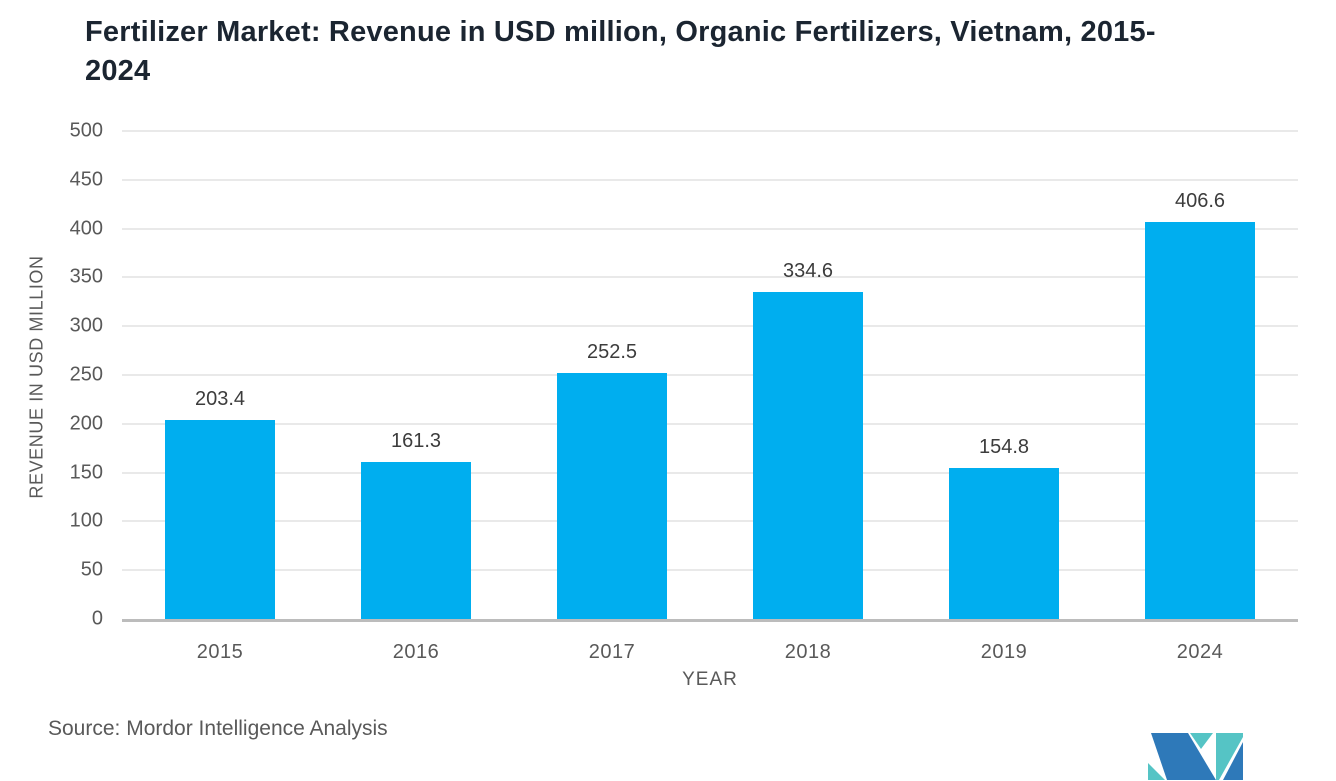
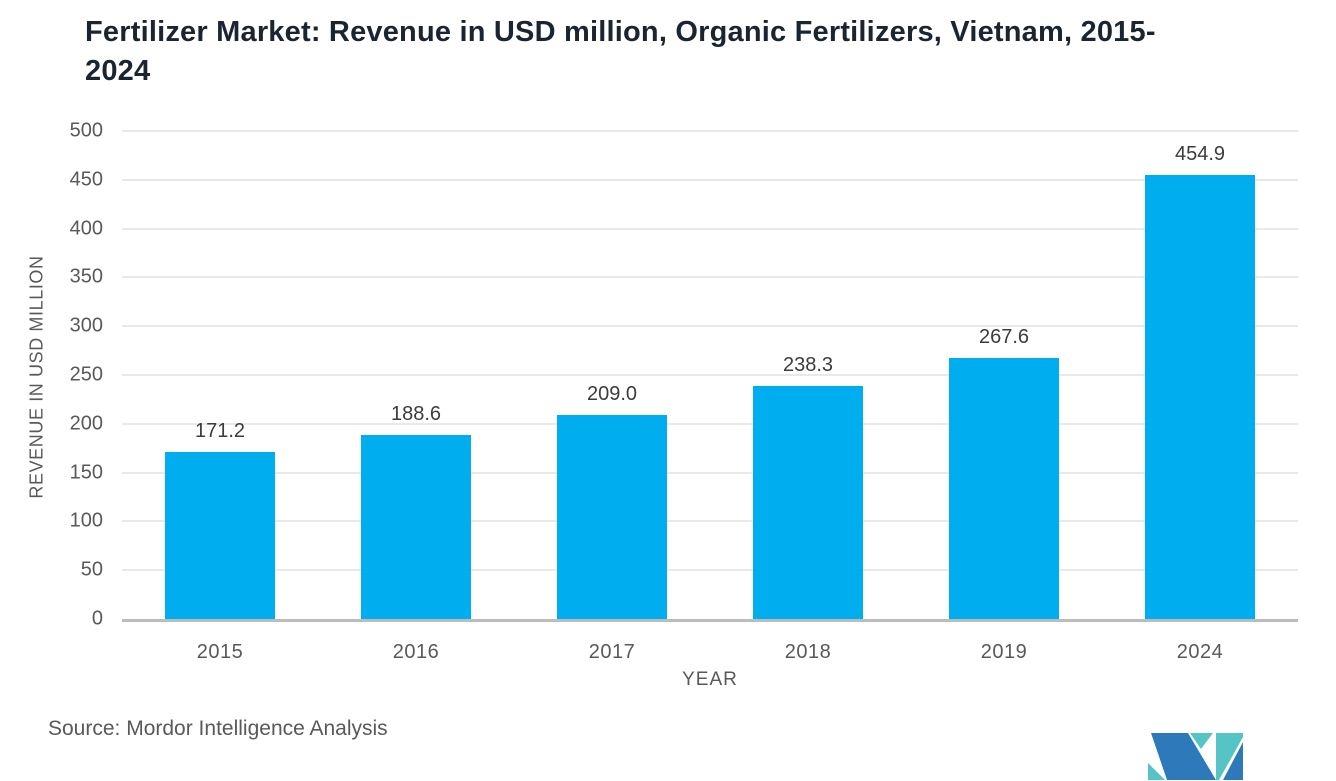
2015: 203.4 -> 171.2
2016: 161.3 -> 188.6
2017: 252.5 -> 209.0
2018: 334.6 -> 238.3
2019: 154.8 -> 267.6
2024: 406.6 -> 454.9
